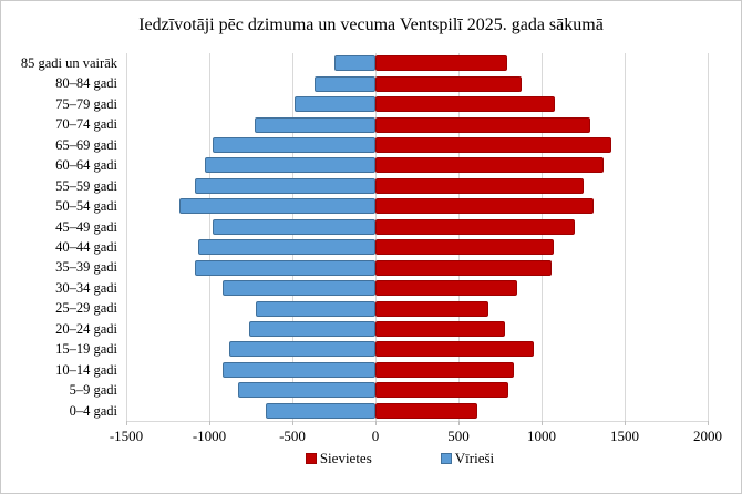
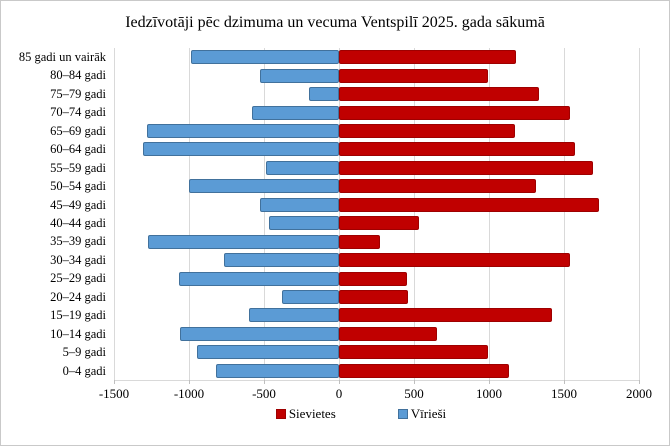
Sievietes/85 gadi un vairāk: 790 -> 1180
Vīrieši/85 gadi un vairāk: -250 -> -990
Sievietes/80–84 gadi: 880 -> 990
Vīrieši/80–84 gadi: -370 -> -530
Sievietes/75–79 gadi: 1080 -> 1330
Vīrieši/75–79 gadi: -490 -> -200
Sievietes/70–74 gadi: 1290 -> 1540
Vīrieši/70–74 gadi: -730 -> -580
Sievietes/65–69 gadi: 1420 -> 1170
Vīrieši/65–69 gadi: -980 -> -1280
Sievietes/60–64 gadi: 1370 -> 1570
Vīrieši/60–64 gadi: -1030 -> -1310
Sievietes/55–59 gadi: 1250 -> 1690
Vīrieši/55–59 gadi: -1090 -> -490
Vīrieši/50–54 gadi: -1180 -> -1000
Sievietes/45–49 gadi: 1200 -> 1730
Vīrieši/45–49 gadi: -980 -> -530
Sievietes/40–44 gadi: 1070 -> 530
Vīrieši/40–44 gadi: -1070 -> -470
Sievietes/35–39 gadi: 1060 -> 270
Vīrieši/35–39 gadi: -1090 -> -1270
Sievietes/30–34 gadi: 850 -> 1540
Vīrieši/30–34 gadi: -920 -> -770
Sievietes/25–29 gadi: 680 -> 450
Vīrieši/25–29 gadi: -720 -> -1070
Sievietes/20–24 gadi: 780 -> 460
Vīrieši/20–24 gadi: -760 -> -380
Sievietes/15–19 gadi: 950 -> 1420
Vīrieši/15–19 gadi: -880 -> -600
Sievietes/10–14 gadi: 830 -> 650
Vīrieši/10–14 gadi: -920 -> -1060
Sievietes/5–9 gadi: 800 -> 990
Vīrieši/5–9 gadi: -830 -> -950
Sievietes/0–4 gadi: 610 -> 1130
Vīrieši/0–4 gadi: -660 -> -820
